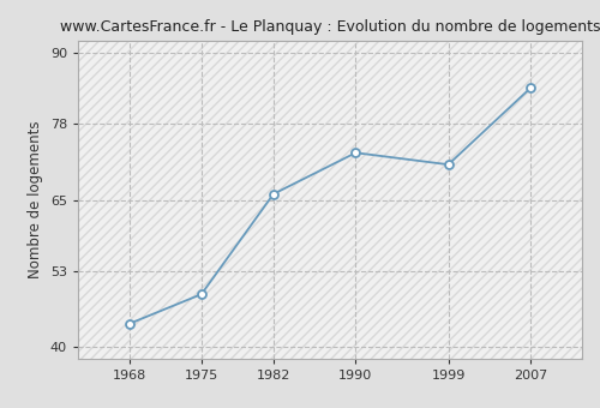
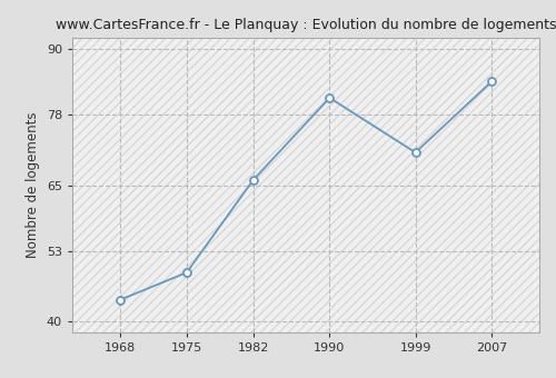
1990: 73 -> 81
